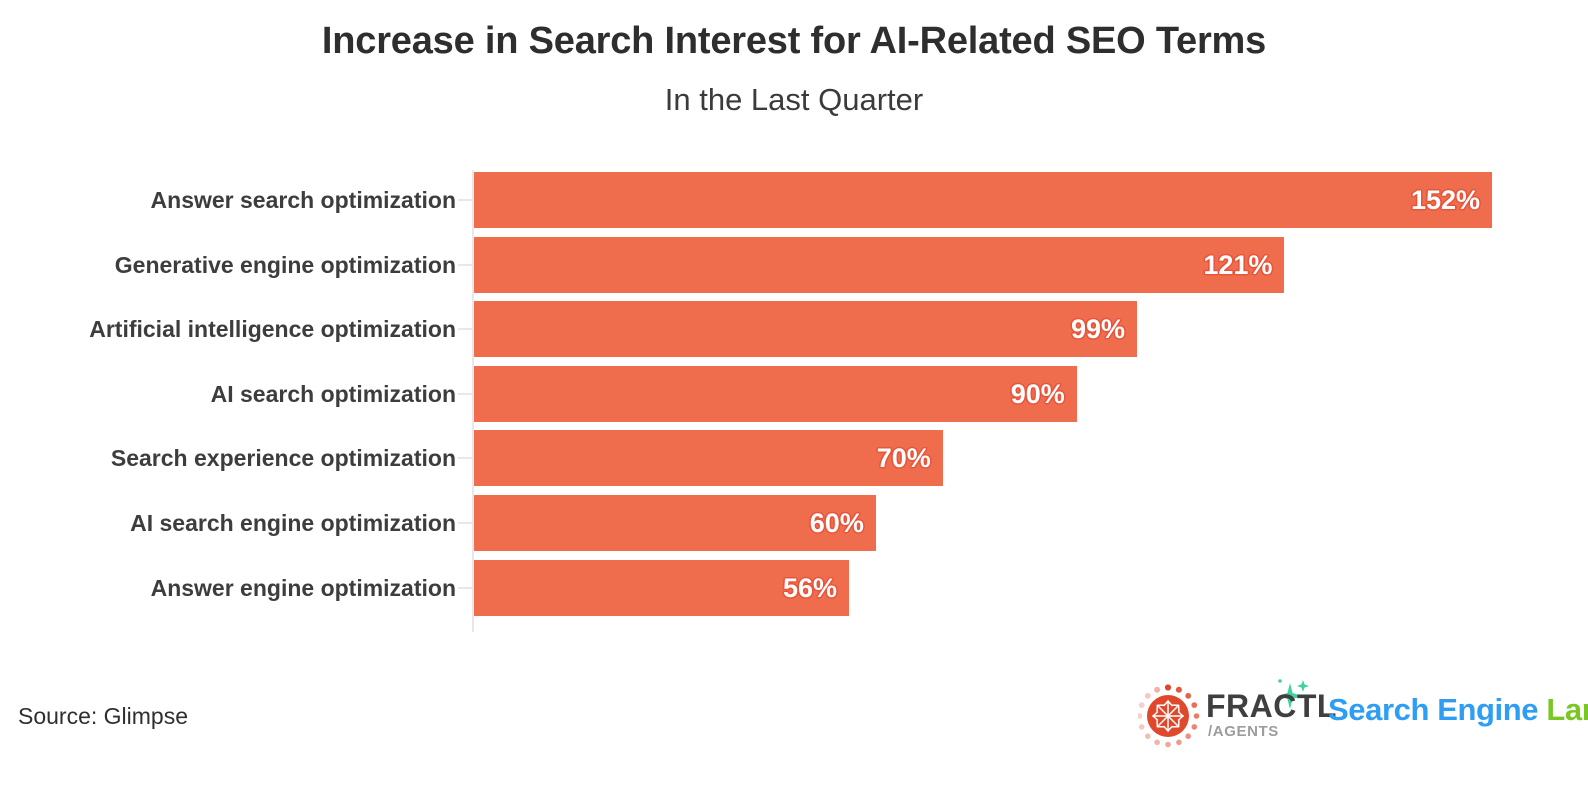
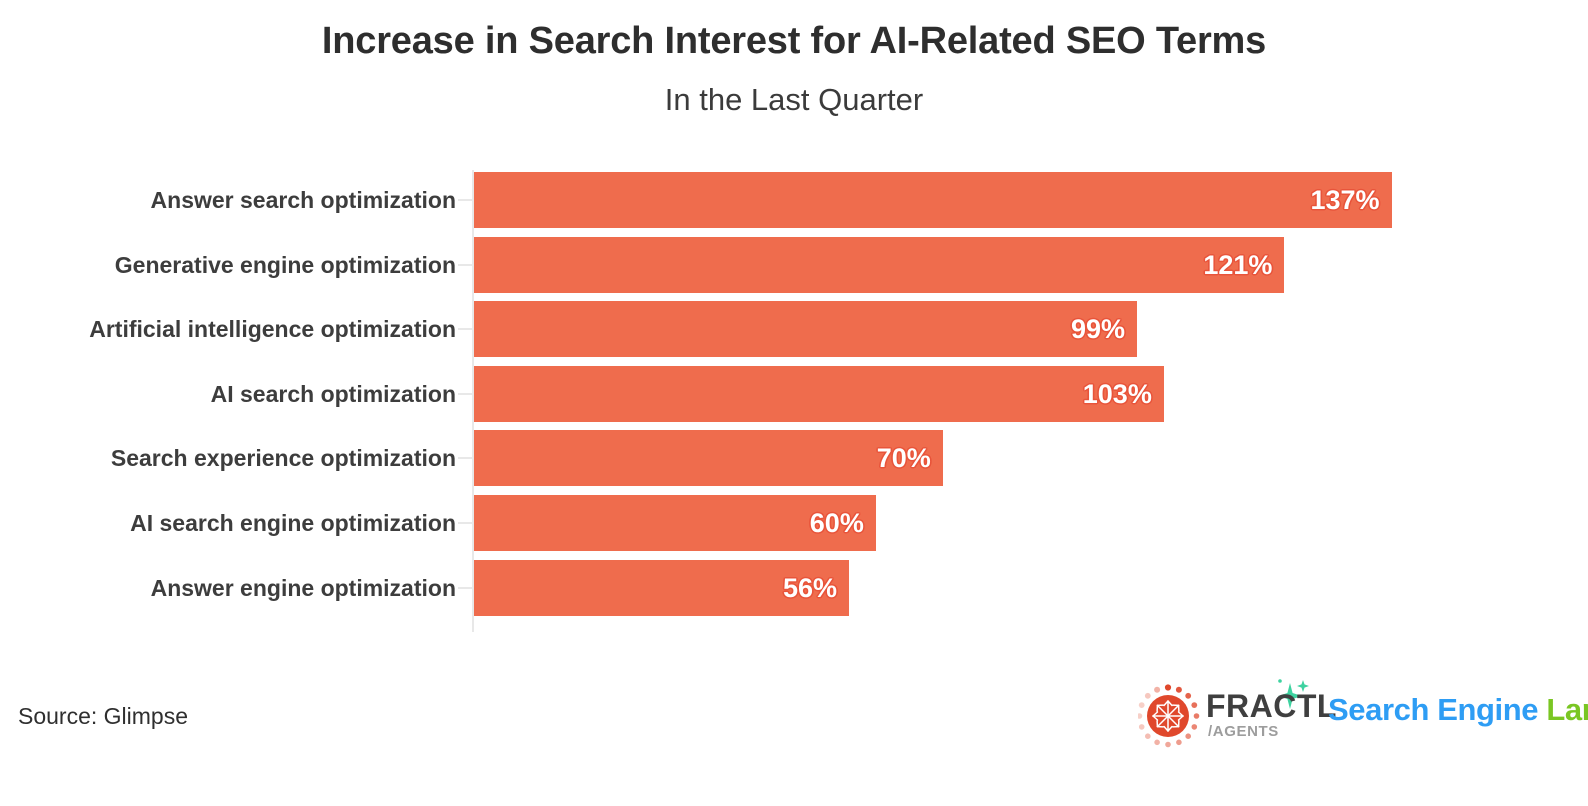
Answer search optimization: 152% -> 137%
AI search optimization: 90% -> 103%
